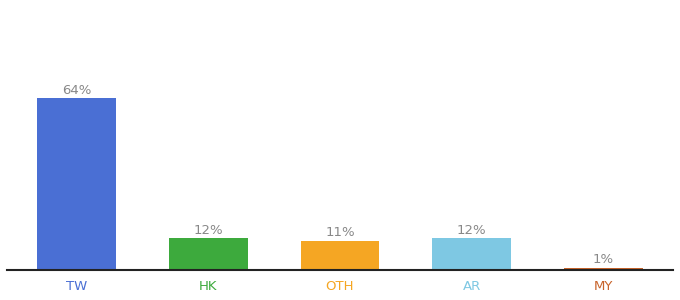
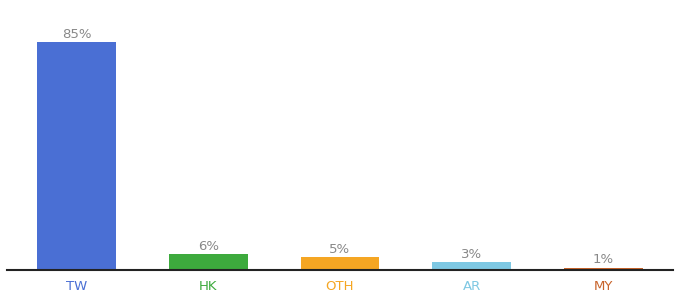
TW: 64% -> 85%
HK: 12% -> 6%
OTH: 11% -> 5%
AR: 12% -> 3%
